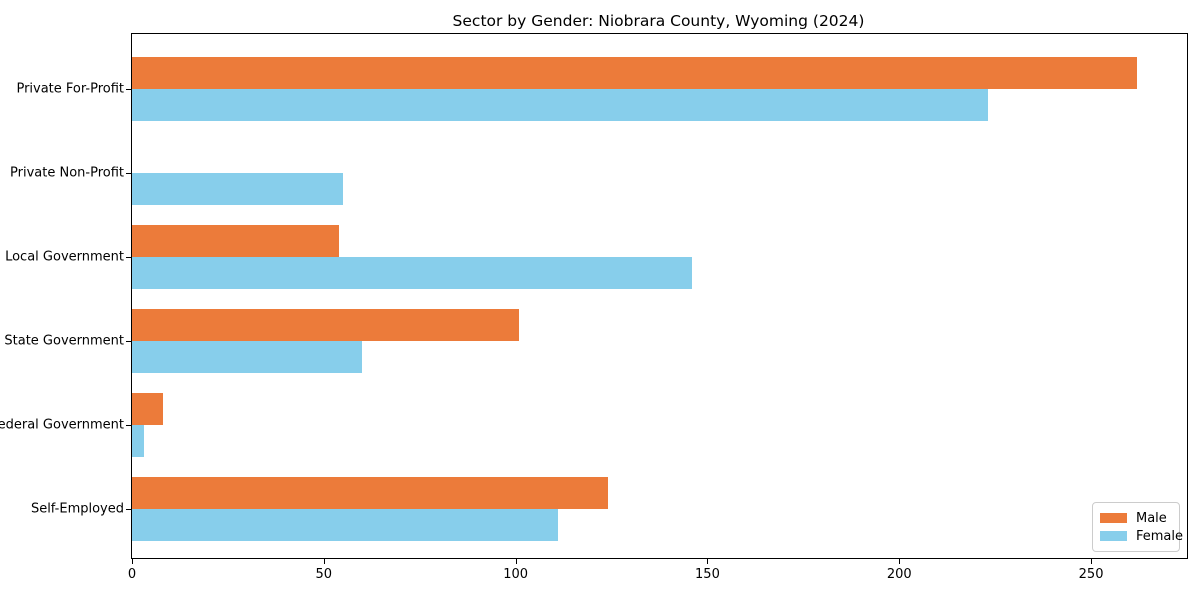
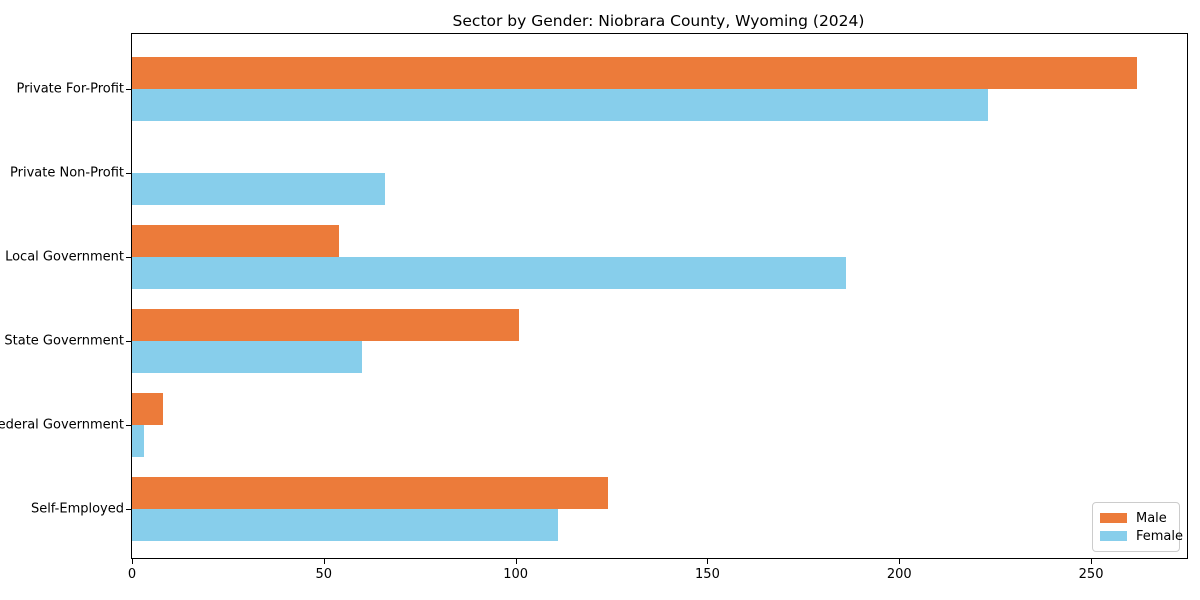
Female/Private Non-Profit: 55 -> 66
Female/Local Government: 146 -> 186
